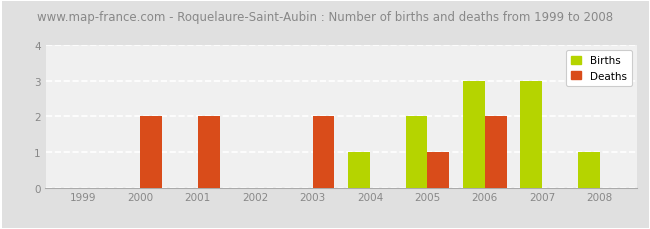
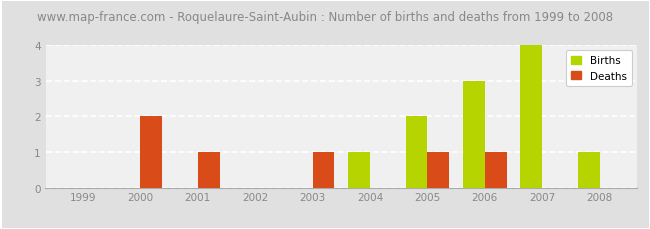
Deaths/2001: 2 -> 1
Deaths/2003: 2 -> 1
Deaths/2006: 2 -> 1
Births/2007: 3 -> 4
